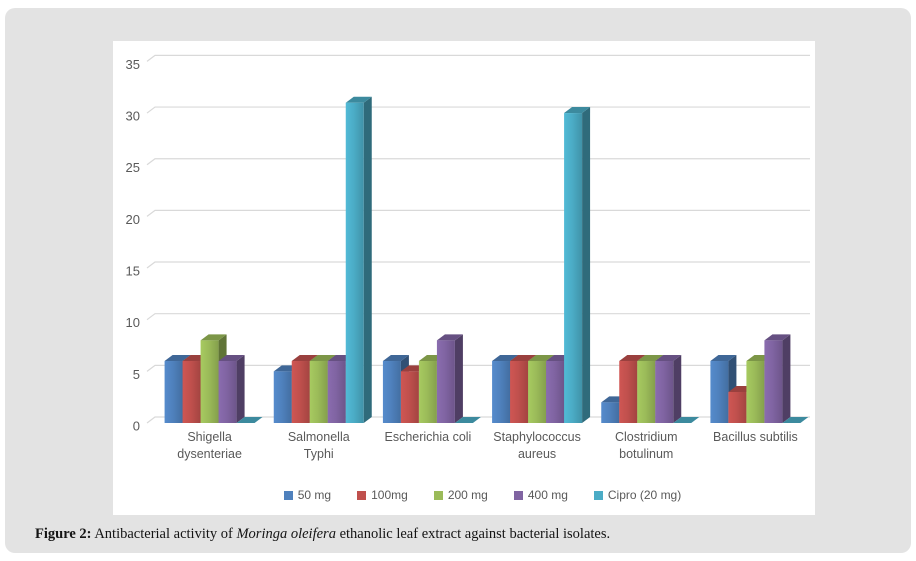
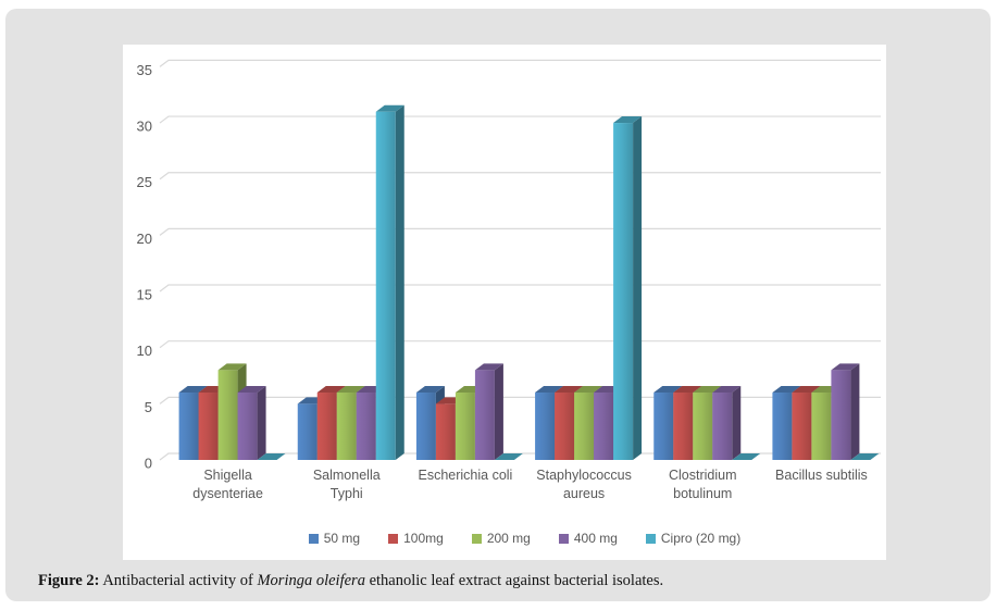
50 mg/Clostridium botulinum: 2 -> 6
100mg/Bacillus subtilis: 3 -> 6
